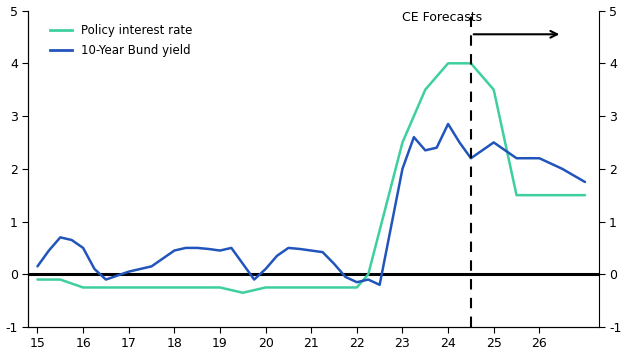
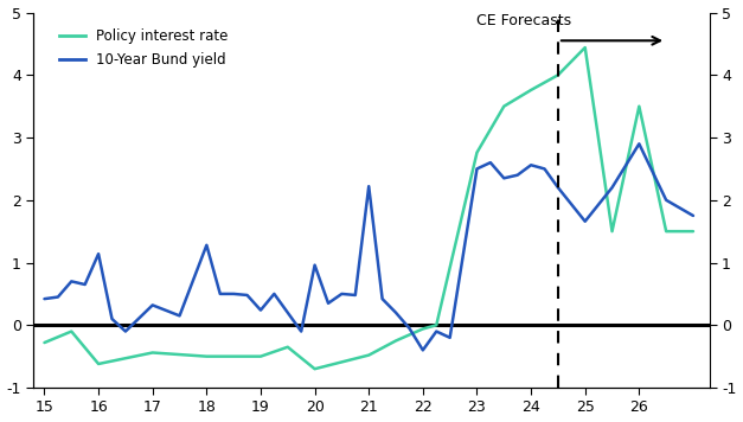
Policy interest rate/15: -0.10 -> -0.28
10-Year Bund yield/15: 0.15 -> 0.42
Policy interest rate/16: -0.25 -> -0.62
10-Year Bund yield/16: 0.50 -> 1.14
Policy interest rate/17: -0.25 -> -0.44
10-Year Bund yield/17: 0.05 -> 0.32
Policy interest rate/18: -0.25 -> -0.50
10-Year Bund yield/18: 0.45 -> 1.28
Policy interest rate/19: -0.25 -> -0.50
10-Year Bund yield/19: 0.45 -> 0.24
Policy interest rate/20: -0.25 -> -0.70
10-Year Bund yield/20: 0.10 -> 0.96
Policy interest rate/21: -0.25 -> -0.48
10-Year Bund yield/21: 0.45 -> 2.22
Policy interest rate/22: -0.25 -> -0.06
10-Year Bund yield/22: -0.15 -> -0.40
Policy interest rate/23: 2.50 -> 2.76
10-Year Bund yield/23: 2.00 -> 2.50
Policy interest rate/24: 4.00 -> 3.76
10-Year Bund yield/24: 2.85 -> 2.56
Policy interest rate/25: 3.50 -> 4.44
10-Year Bund yield/25: 2.50 -> 1.66
Policy interest rate/26: 1.50 -> 3.50
10-Year Bund yield/26: 2.20 -> 2.90
